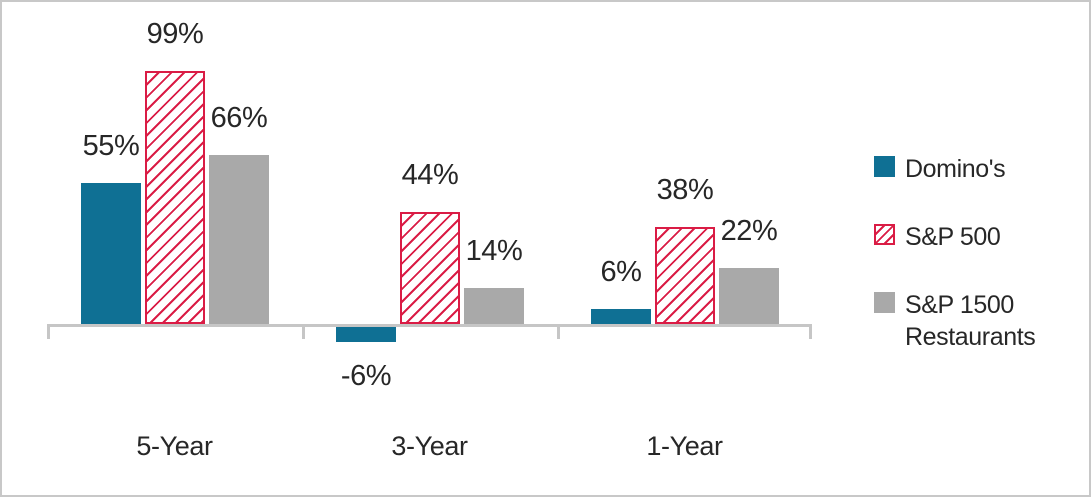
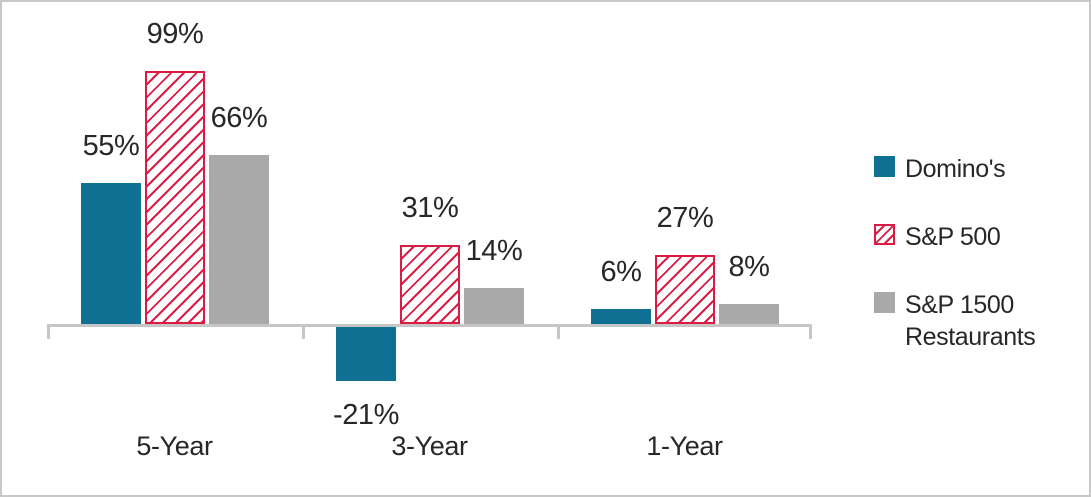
Domino's/3-Year: -6% -> -21%
S&P 500/3-Year: 44% -> 31%
S&P 500/1-Year: 38% -> 27%
S&P 1500 Restaurants/1-Year: 22% -> 8%
